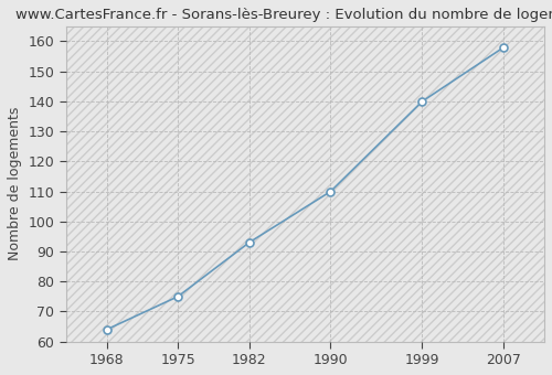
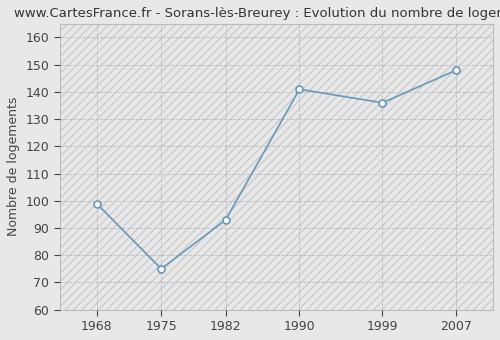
1968: 64 -> 99
1990: 110 -> 141
1999: 140 -> 136
2007: 158 -> 148
